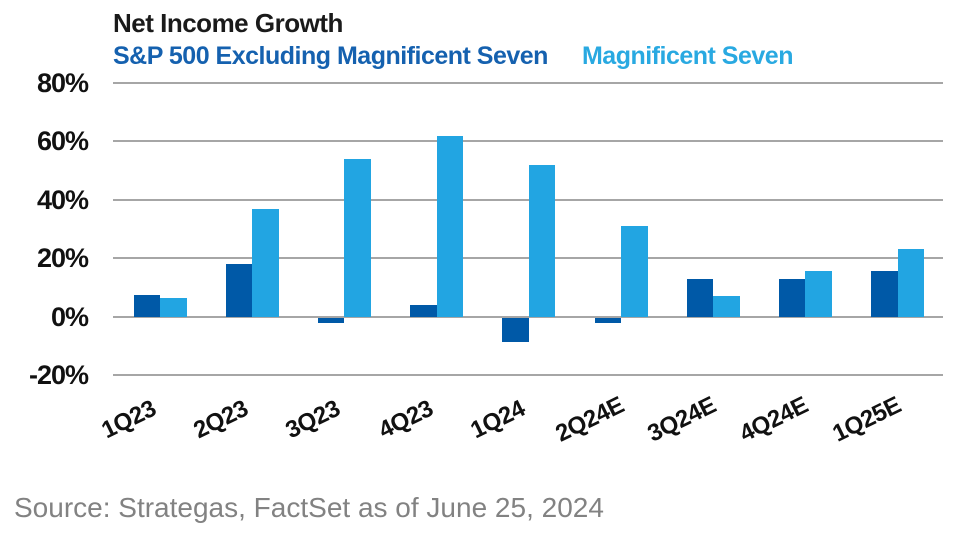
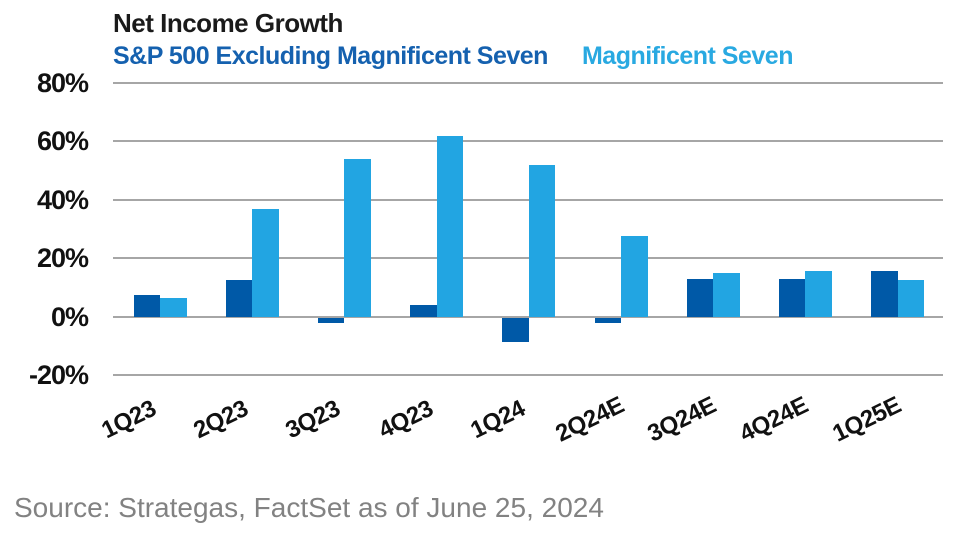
S&P 500 Excluding Magnificent Seven/2Q23: 18% -> 12%
Magnificent Seven/2Q24E: 31% -> 28%
Magnificent Seven/3Q24E: 7% -> 15%
Magnificent Seven/1Q25E: 23% -> 12%
